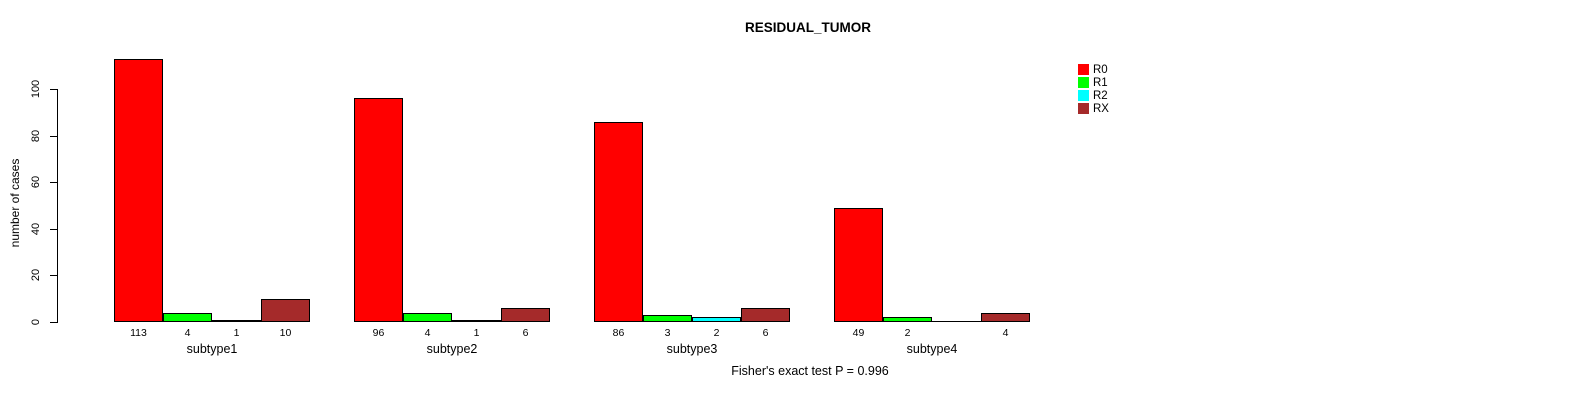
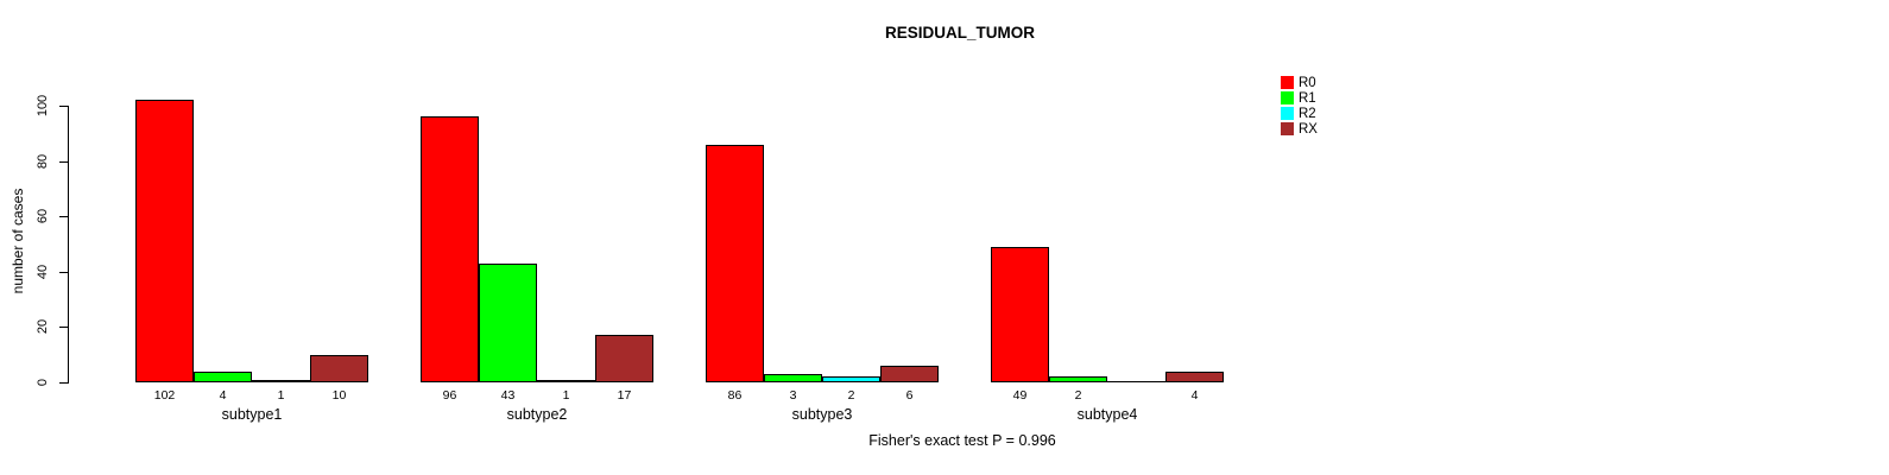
R0/subtype1: 113 -> 102
R1/subtype2: 4 -> 43
RX/subtype2: 6 -> 17
